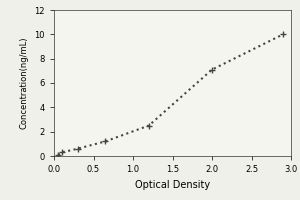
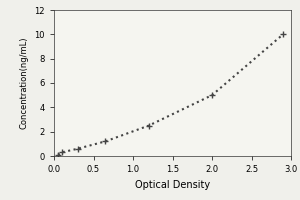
2.0: 7.1 -> 5.0
